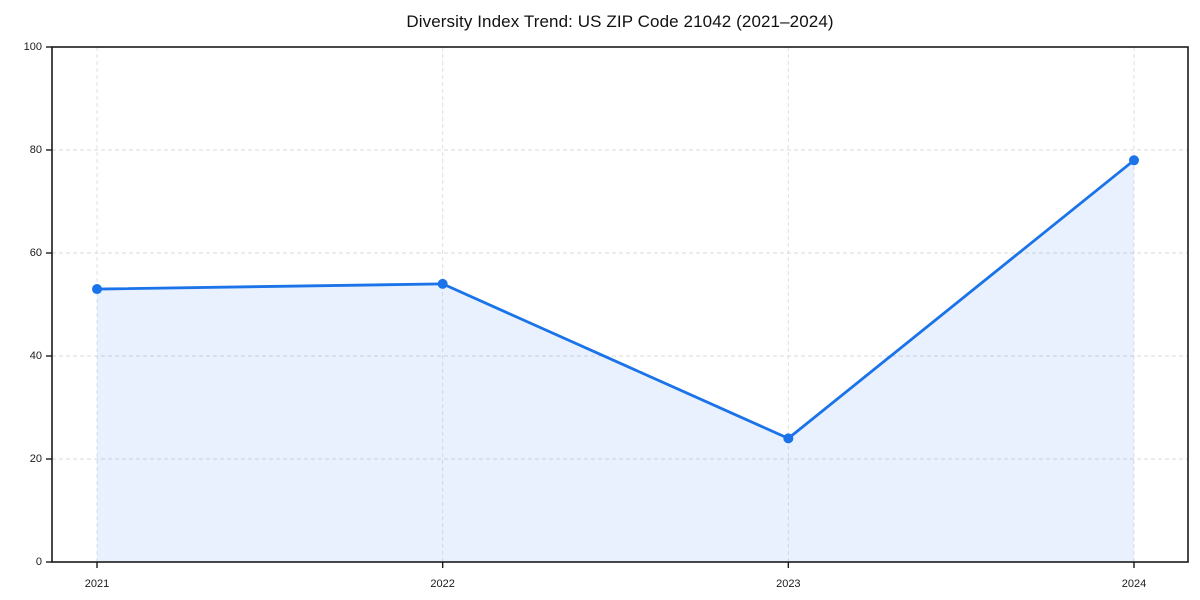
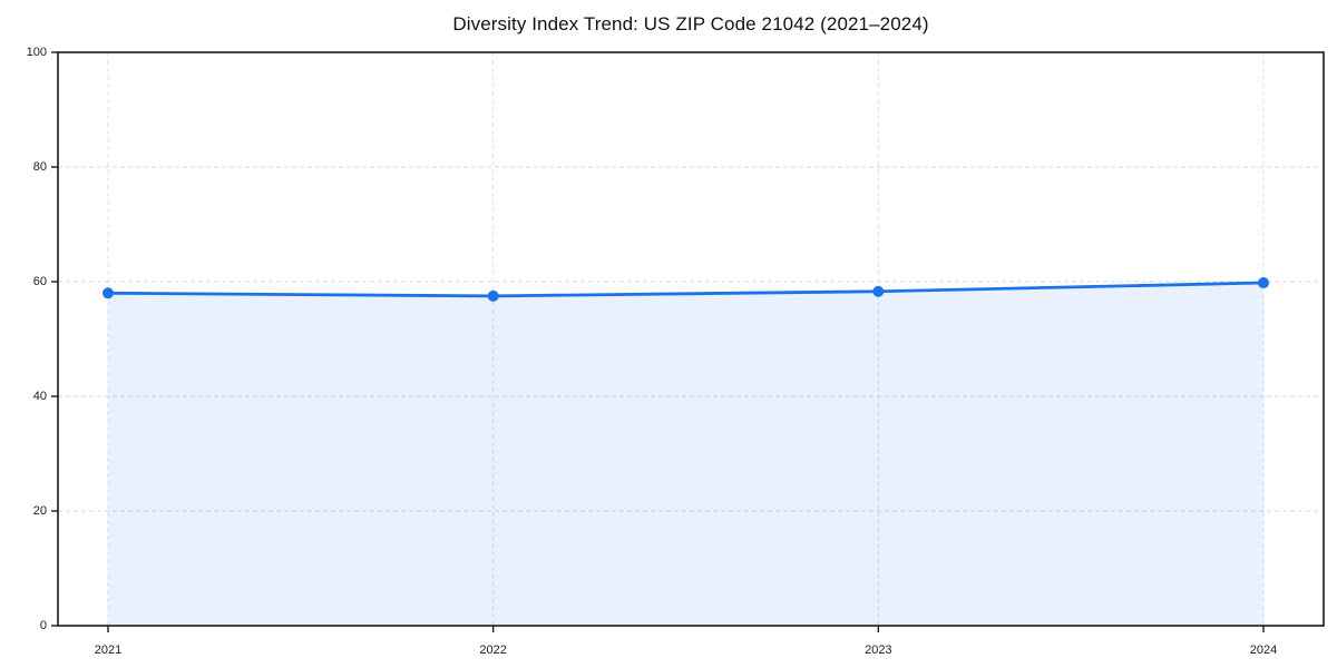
2021: 53 -> 58
2022: 54 -> 58
2023: 24 -> 58
2024: 78 -> 60
